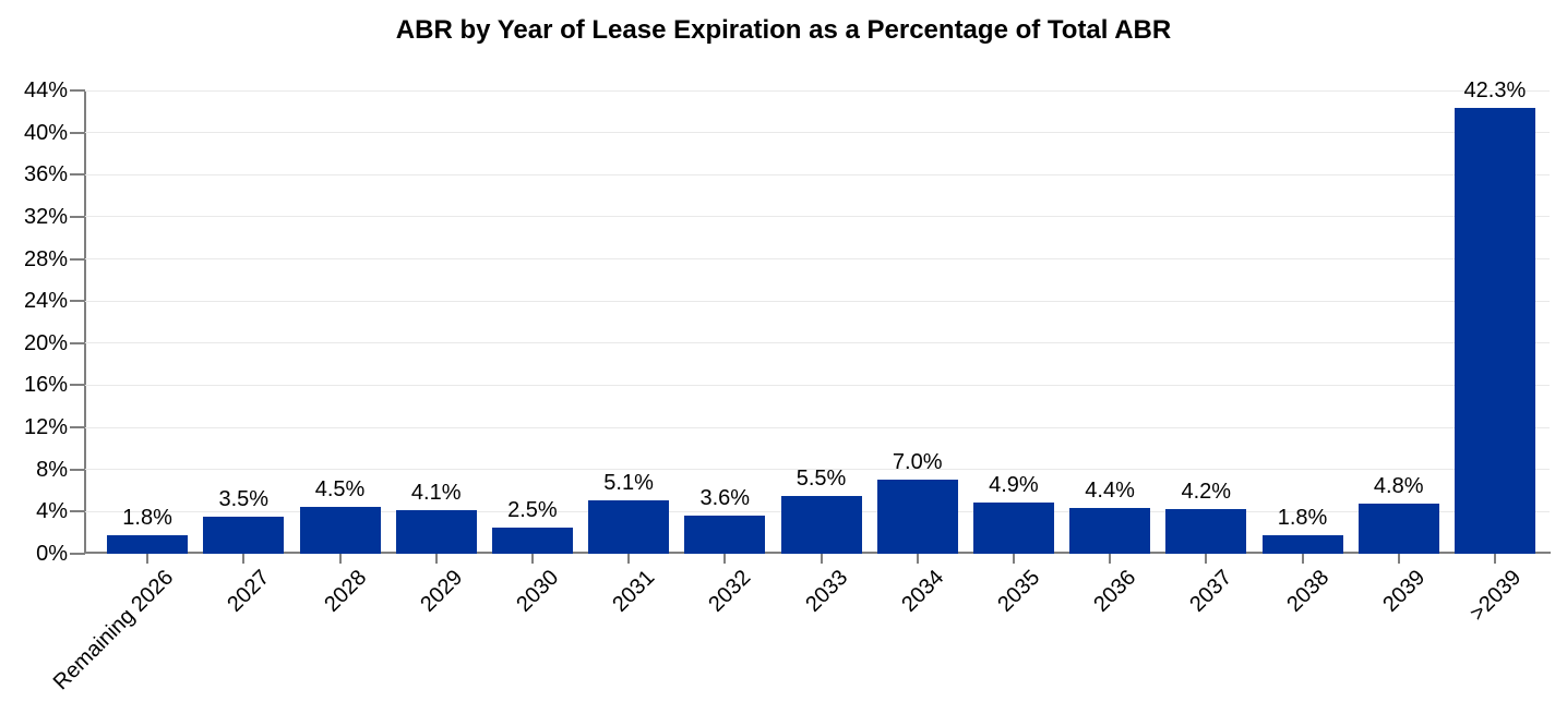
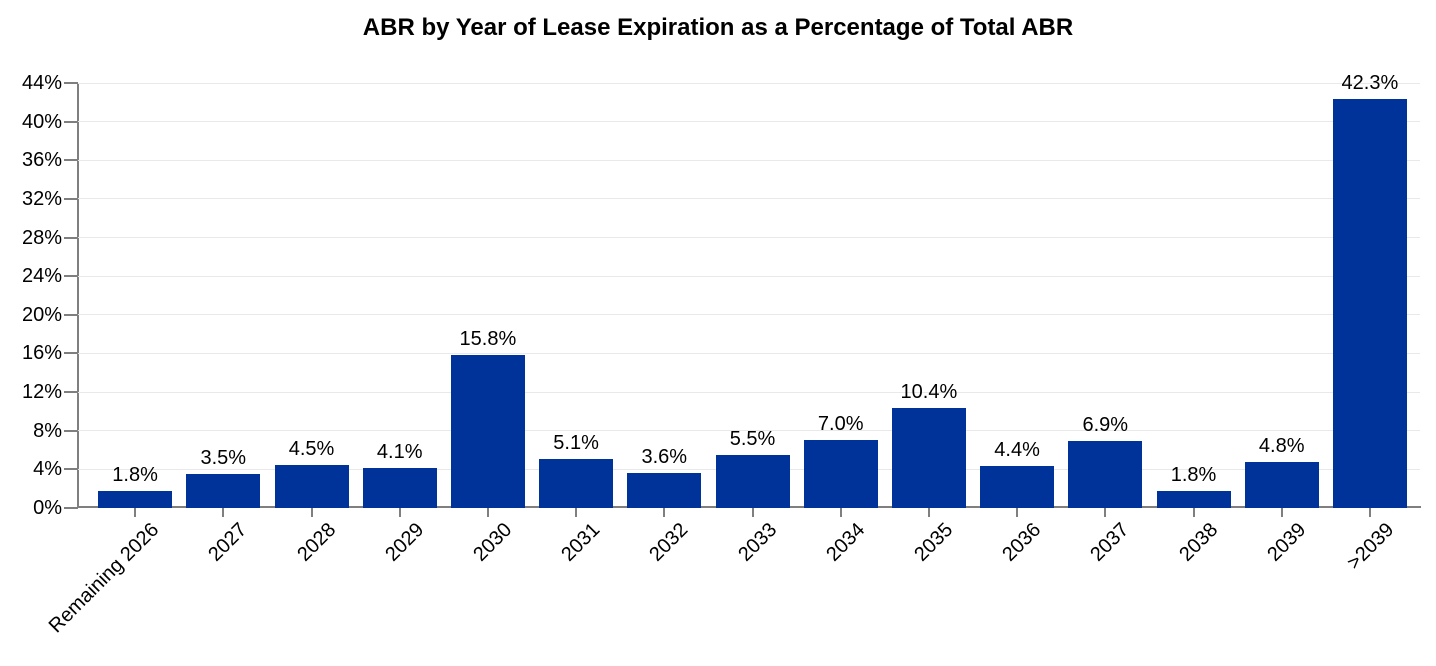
2030: 2.5% -> 15.8%
2035: 4.9% -> 10.4%
2037: 4.2% -> 6.9%
